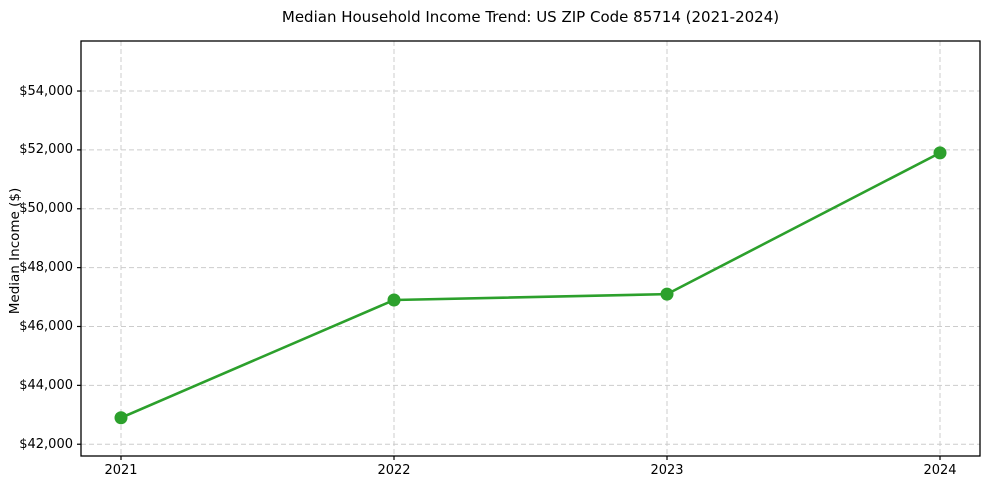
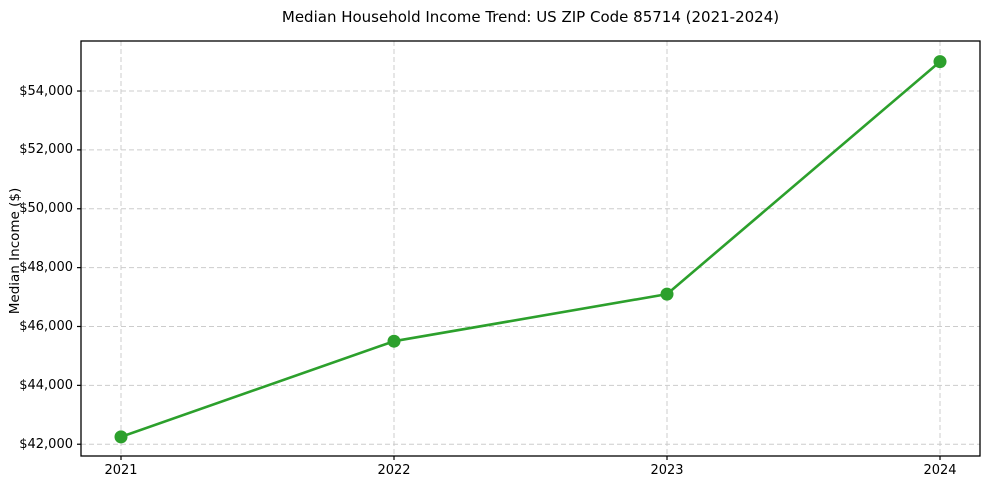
2021: $42900 -> $42200
2022: $46900 -> $45500
2024: $51900 -> $55000
